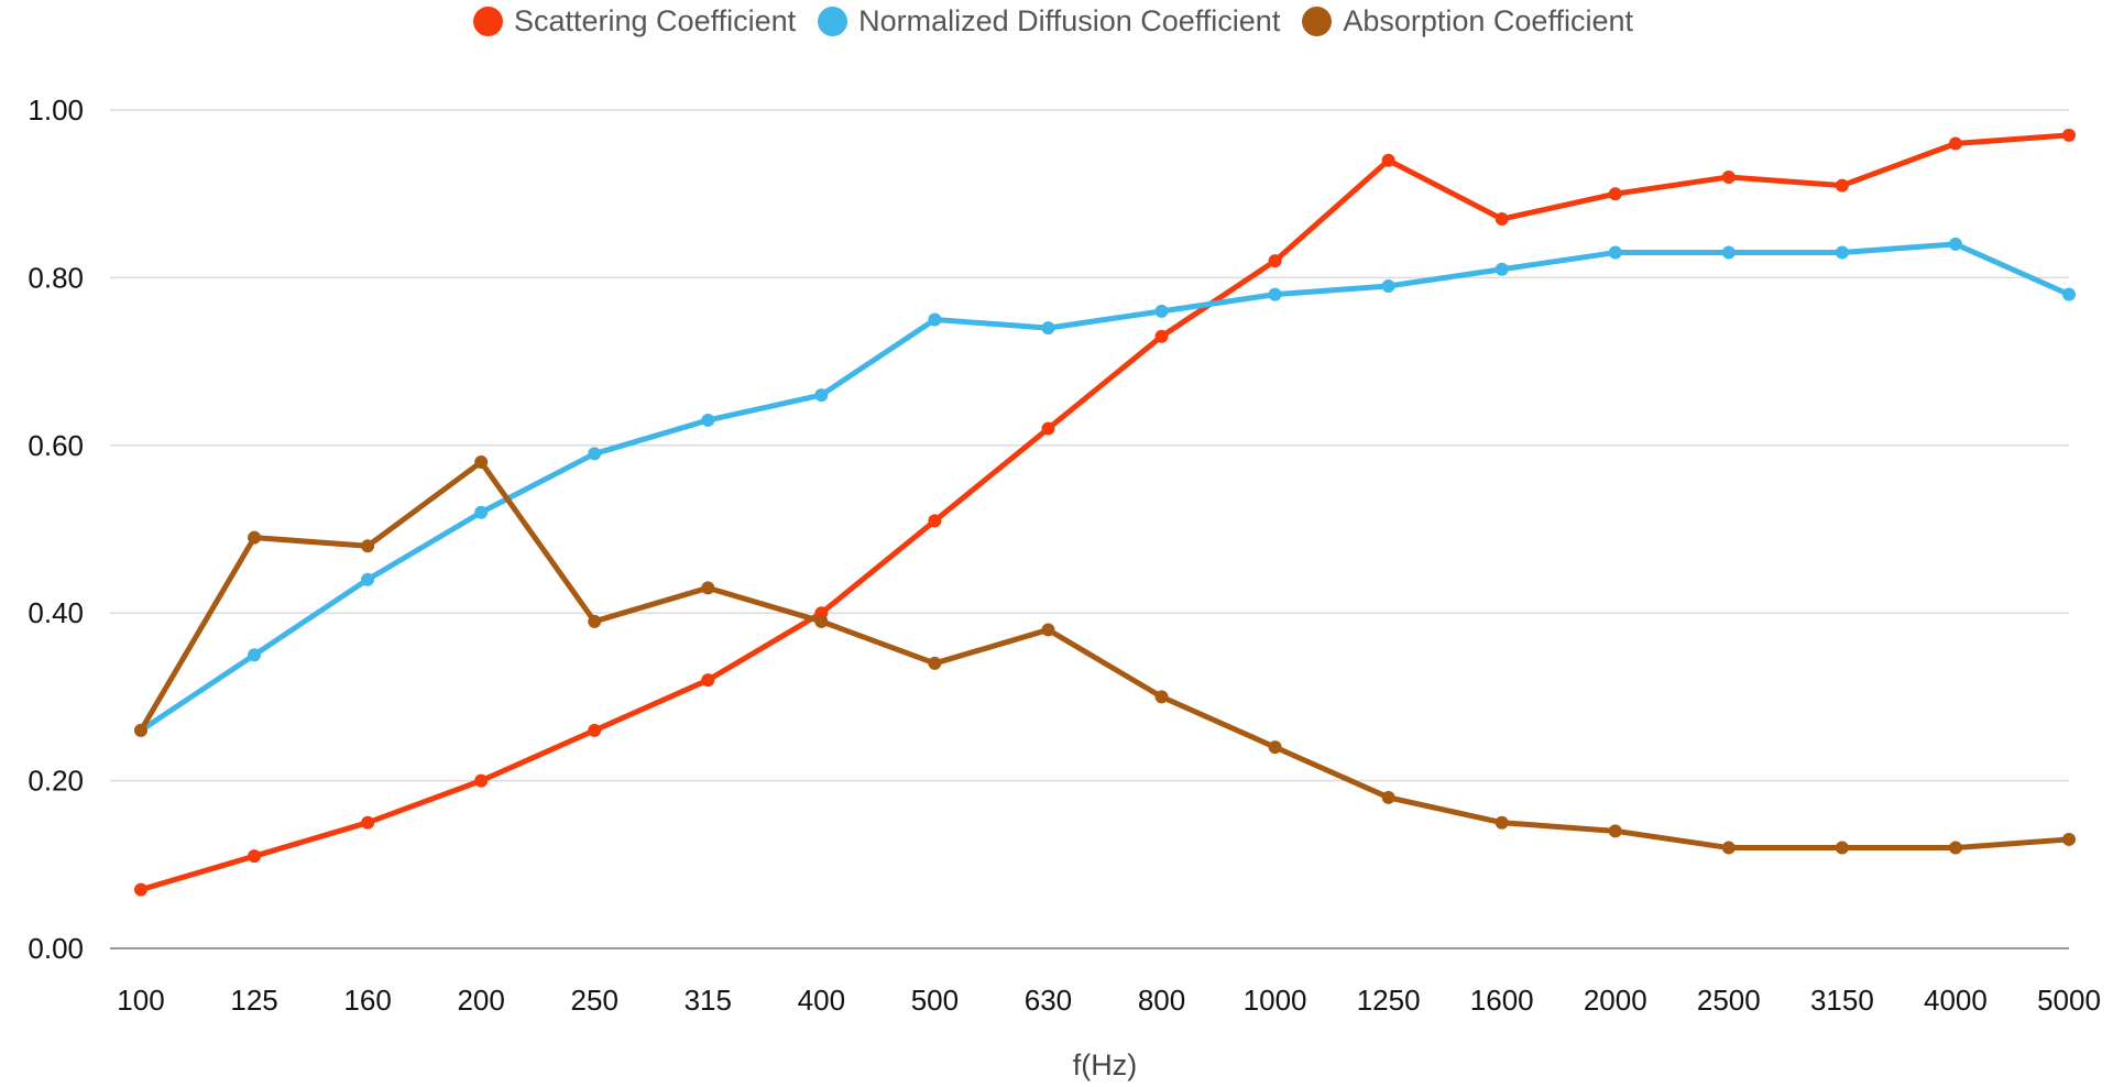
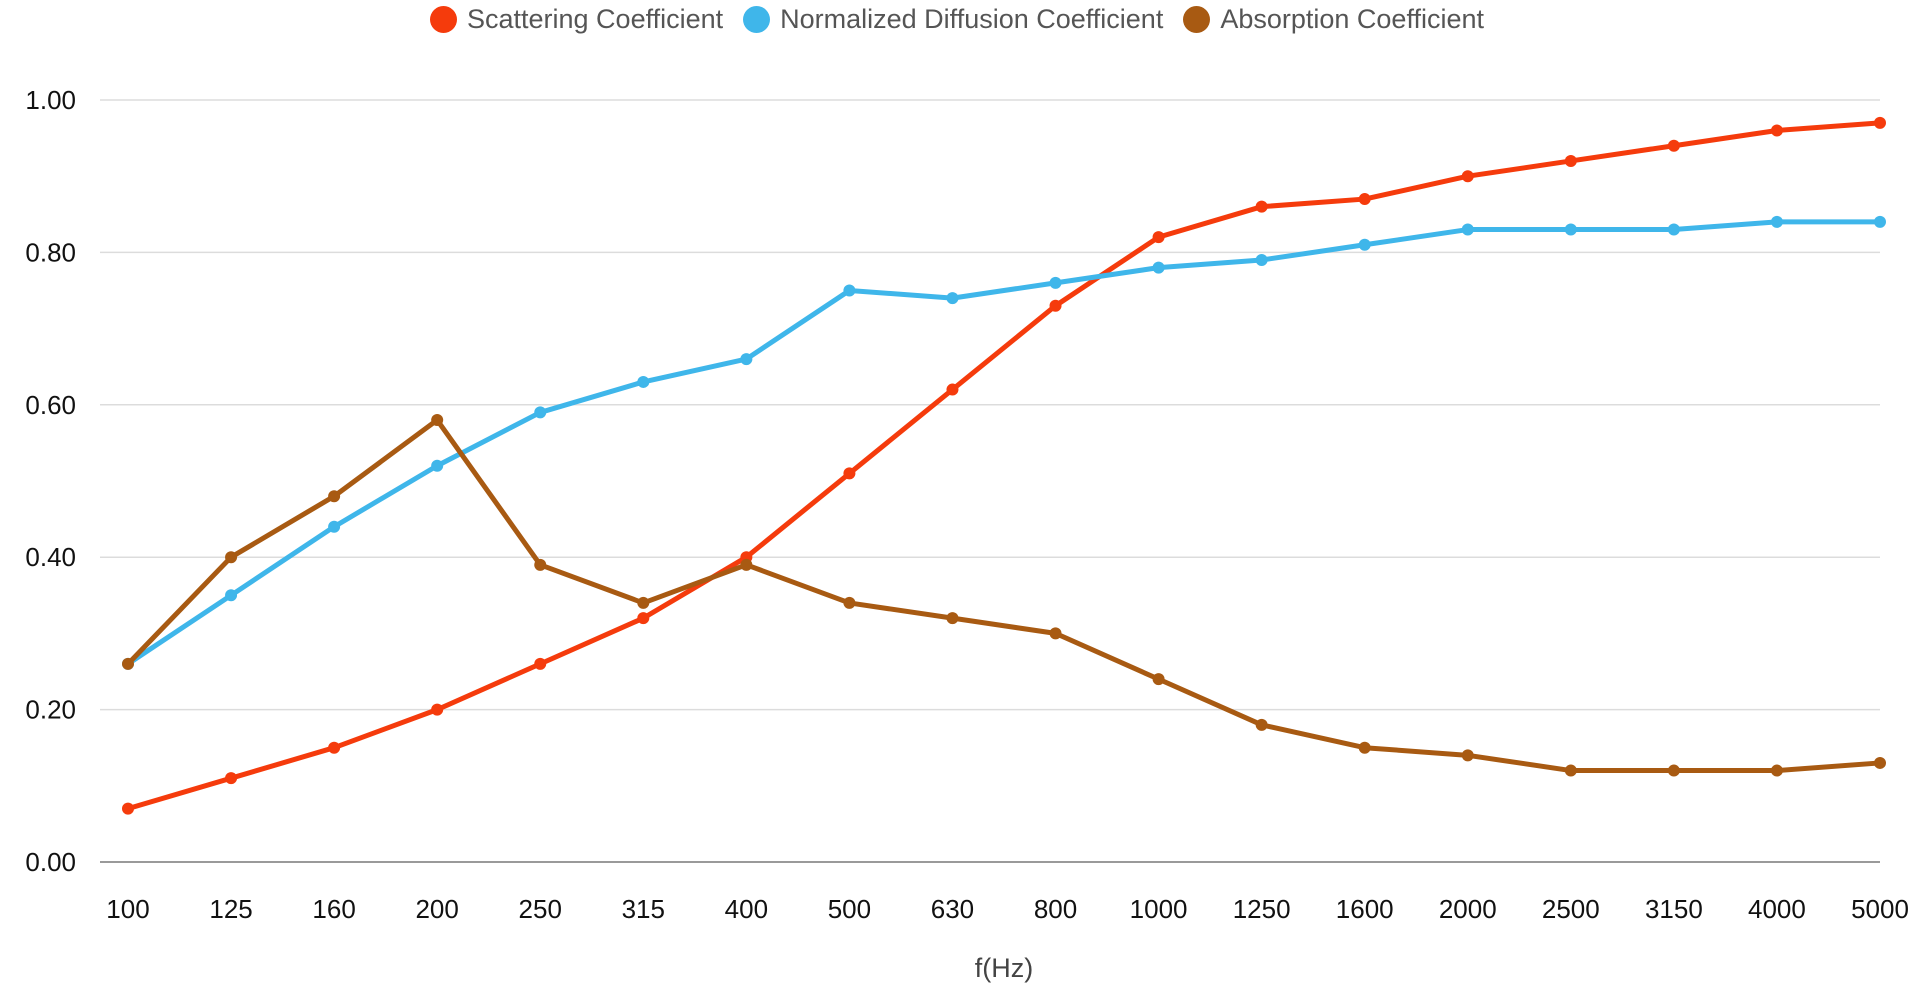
Absorption Coefficient/125: 0.49 -> 0.40
Absorption Coefficient/315: 0.43 -> 0.34
Absorption Coefficient/630: 0.38 -> 0.32
Scattering Coefficient/1250: 0.94 -> 0.86
Scattering Coefficient/3150: 0.91 -> 0.94
Normalized Diffusion Coefficient/5000: 0.78 -> 0.84
